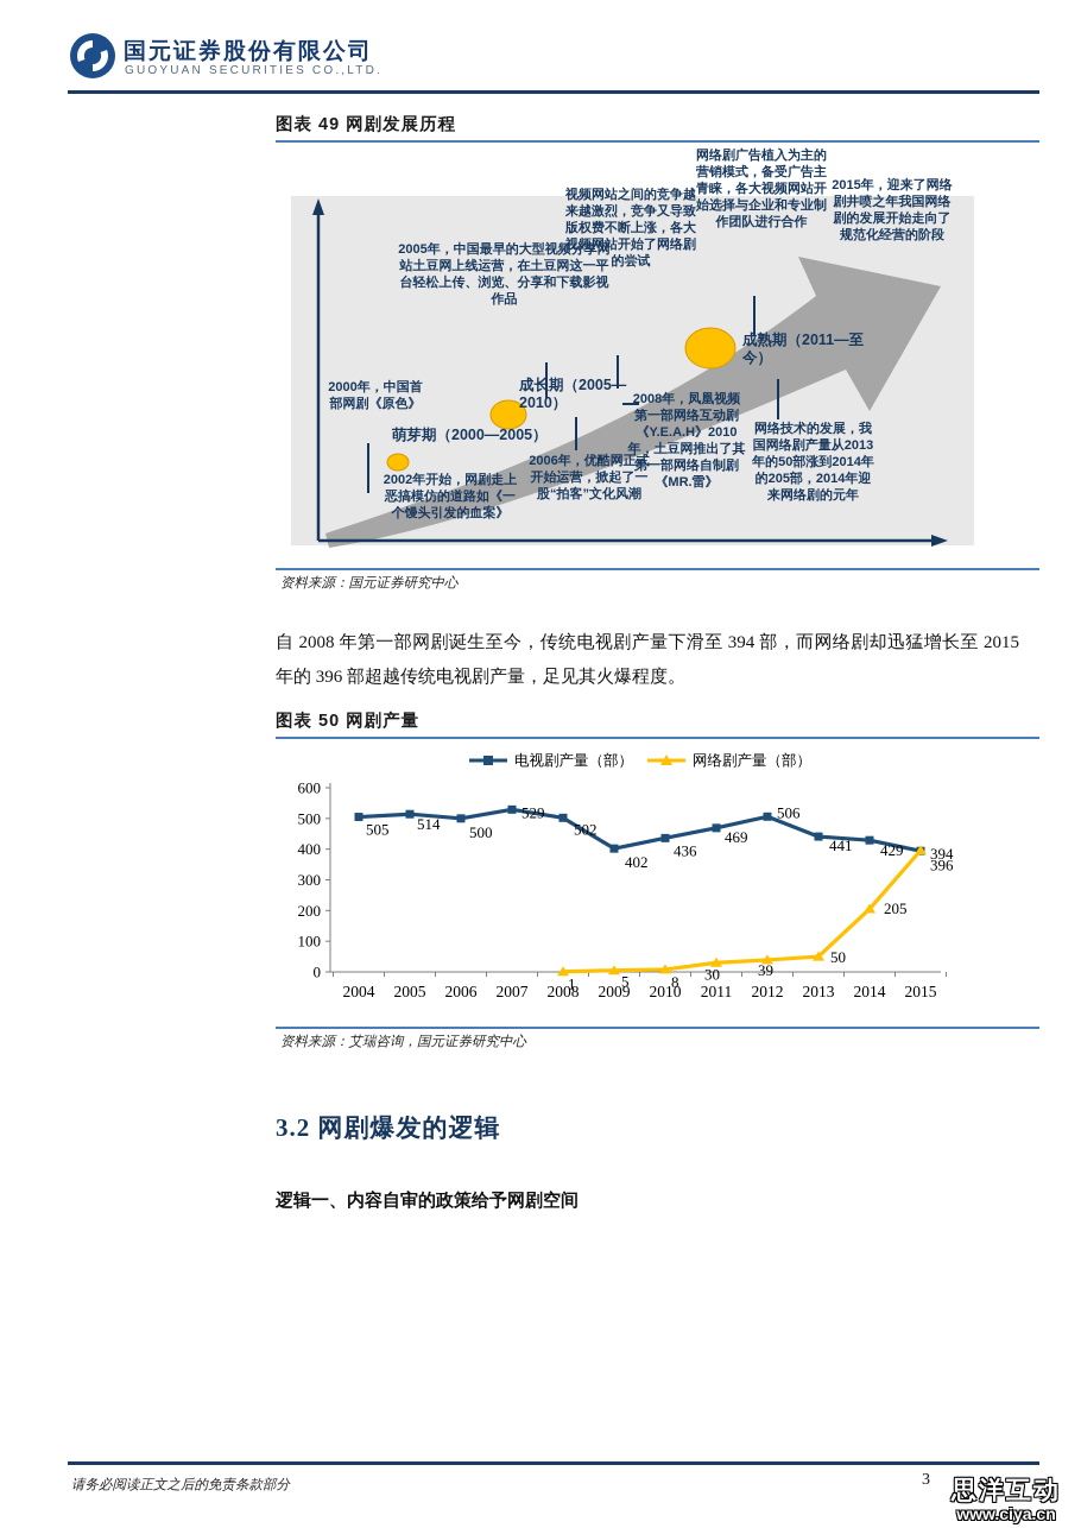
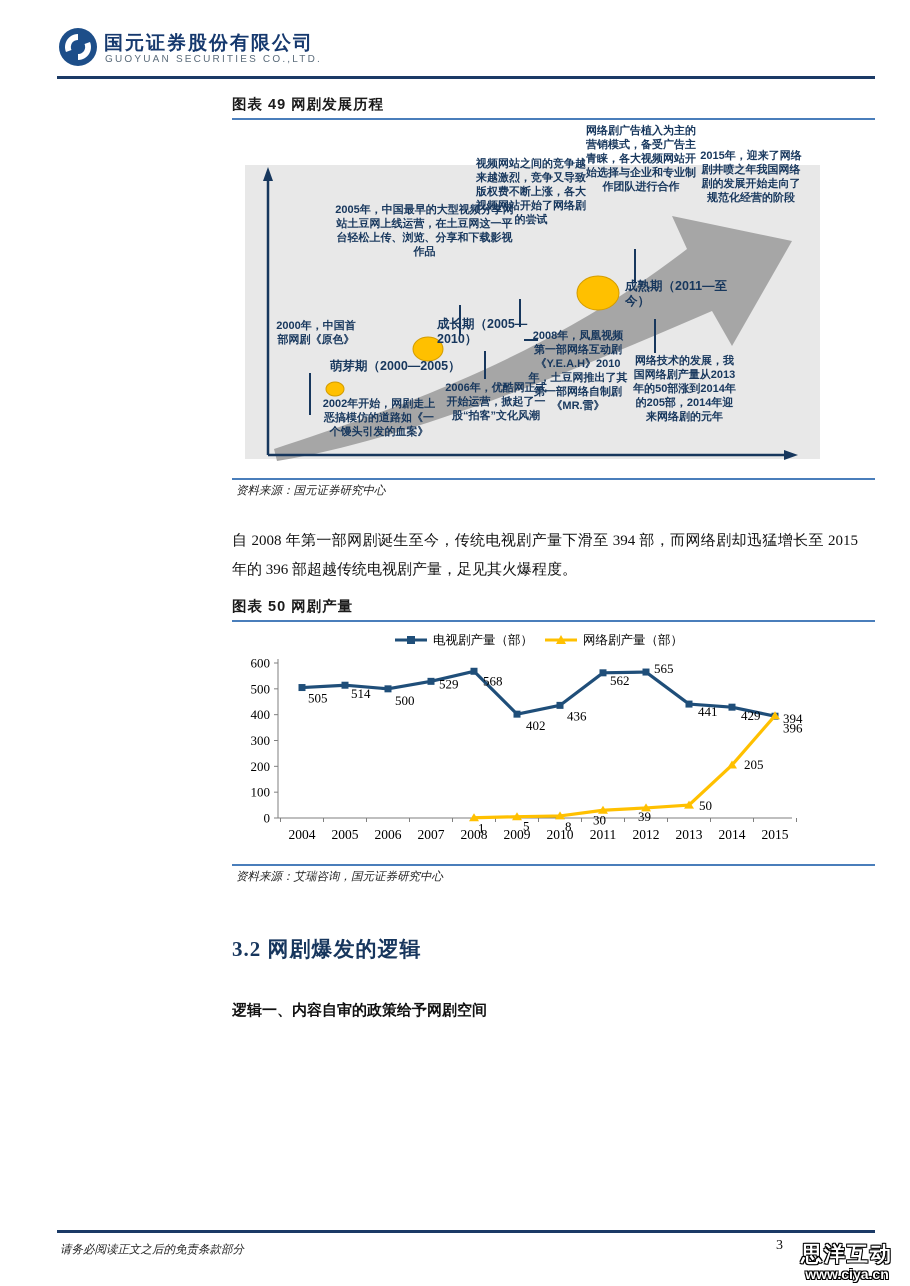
电视剧产量（部）/2008: 502 -> 568
电视剧产量（部）/2011: 469 -> 562
电视剧产量（部）/2012: 506 -> 565
